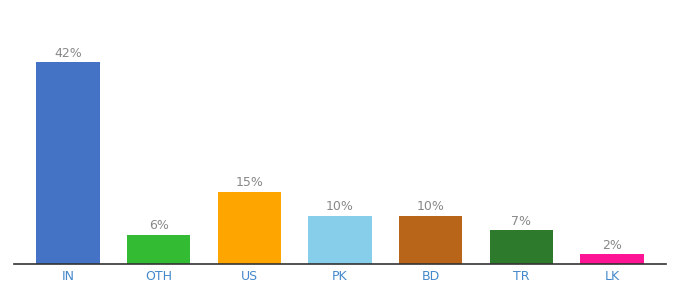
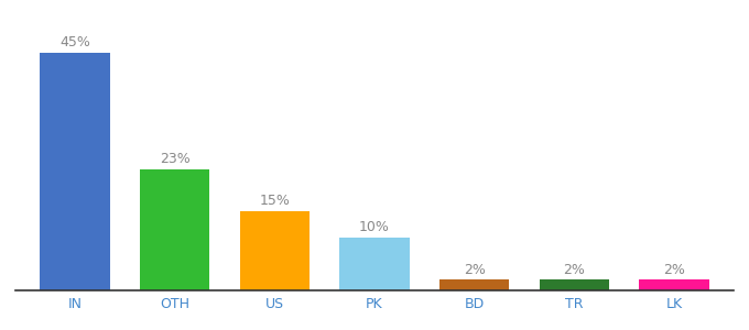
IN: 42% -> 45%
OTH: 6% -> 23%
BD: 10% -> 2%
TR: 7% -> 2%
